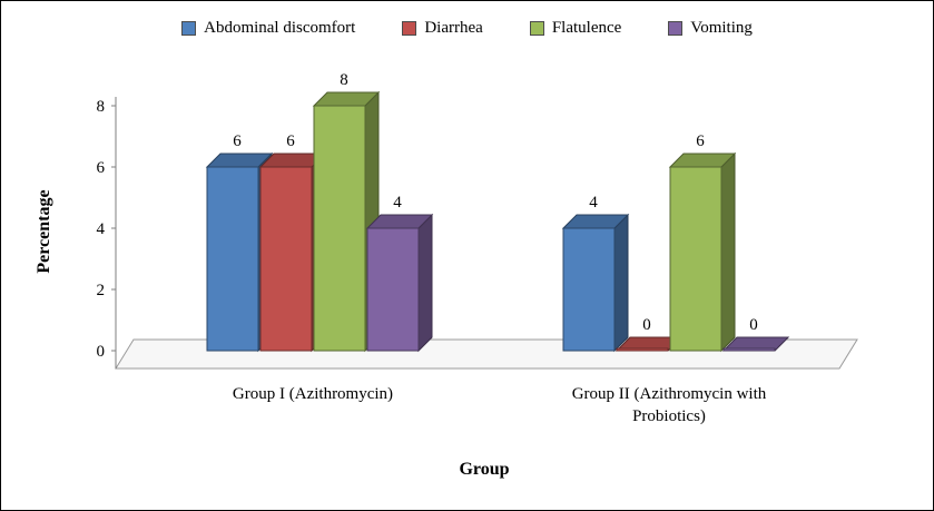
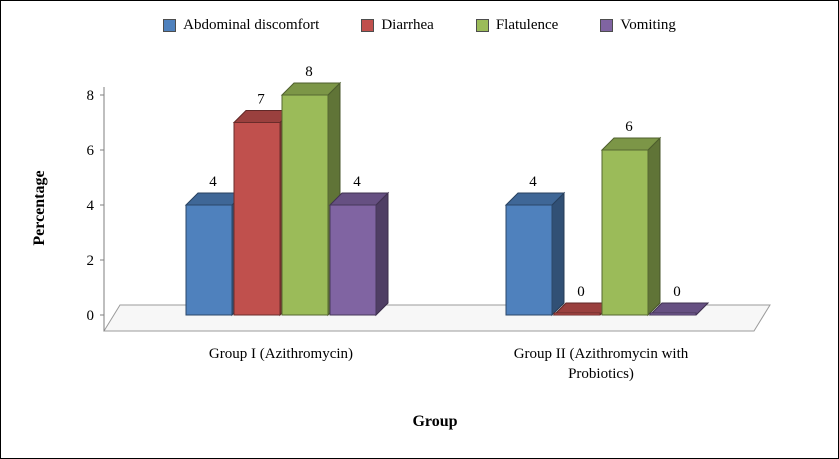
Abdominal discomfort/Group I (Azithromycin): 6 -> 4
Diarrhea/Group I (Azithromycin): 6 -> 7
